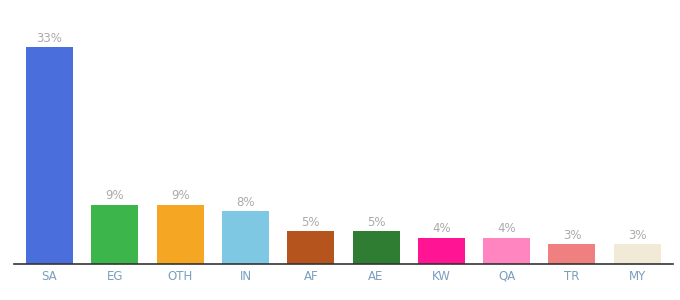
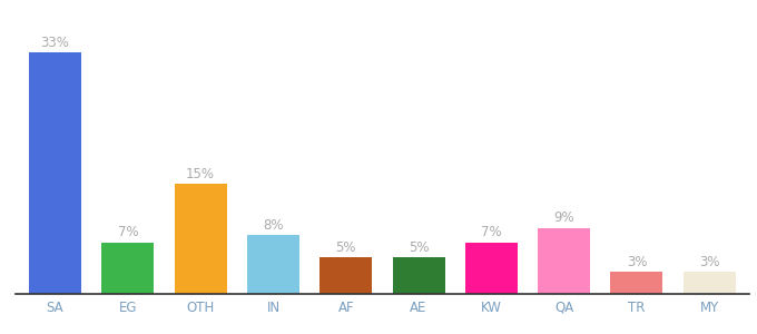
EG: 9% -> 7%
OTH: 9% -> 15%
KW: 4% -> 7%
QA: 4% -> 9%
